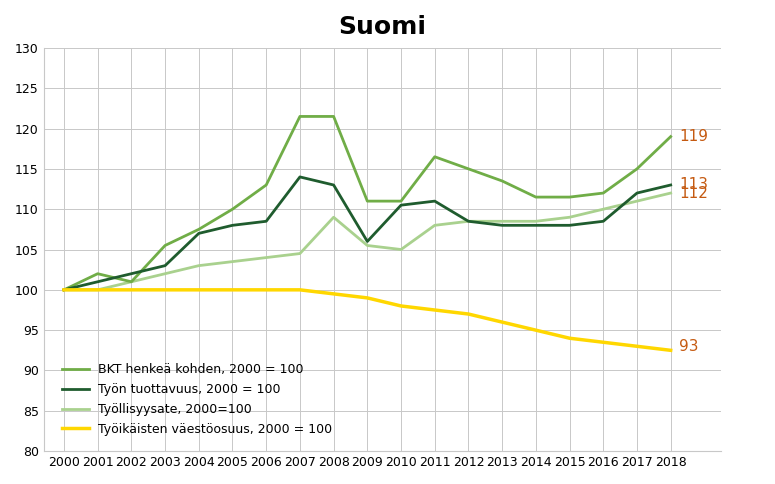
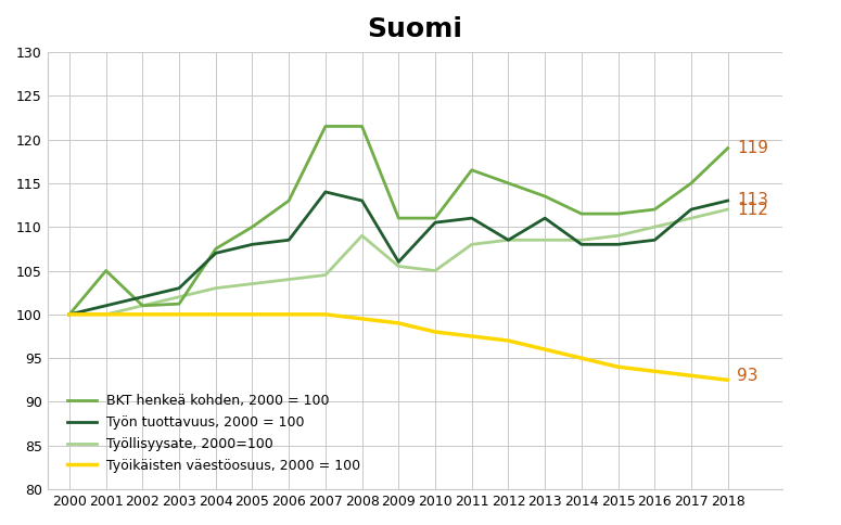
BKT henkeä kohden, 2000 = 100/2001: 102.0 -> 105.0
BKT henkeä kohden, 2000 = 100/2003: 105.5 -> 101.2
Työn tuottavuus, 2000 = 100/2013: 108.0 -> 111.0
